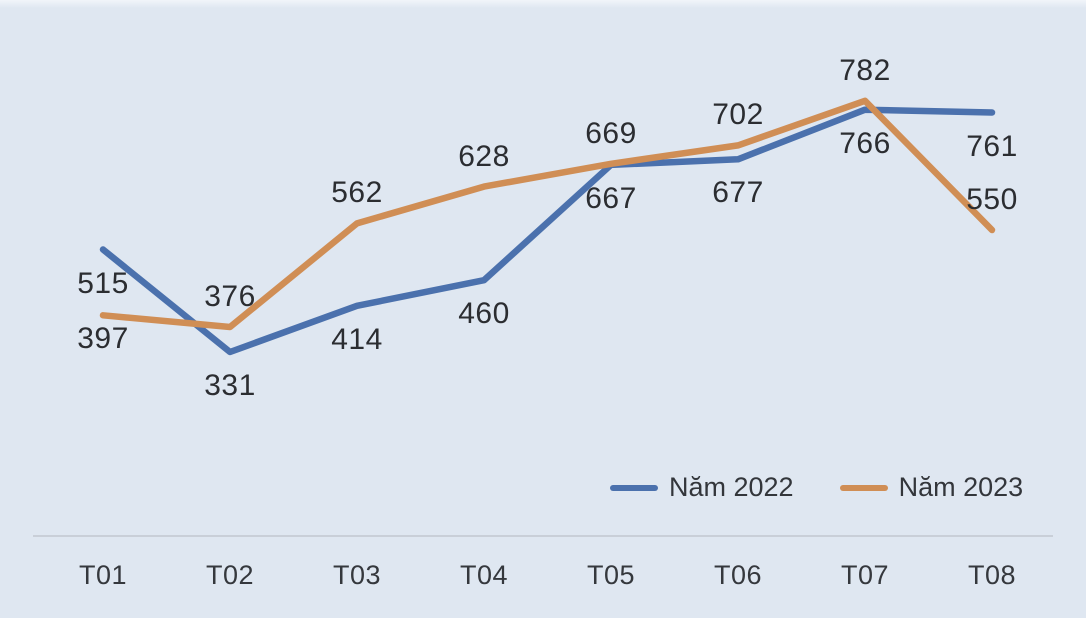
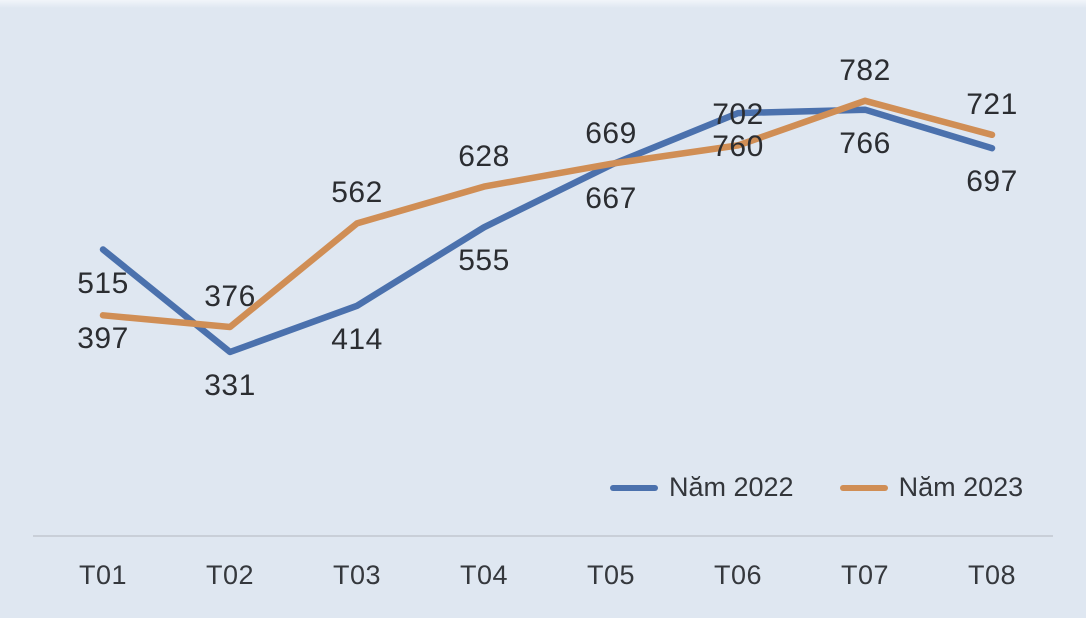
Năm 2022/T04: 460 -> 555
Năm 2022/T06: 677 -> 760
Năm 2022/T08: 761 -> 697
Năm 2023/T08: 550 -> 721
